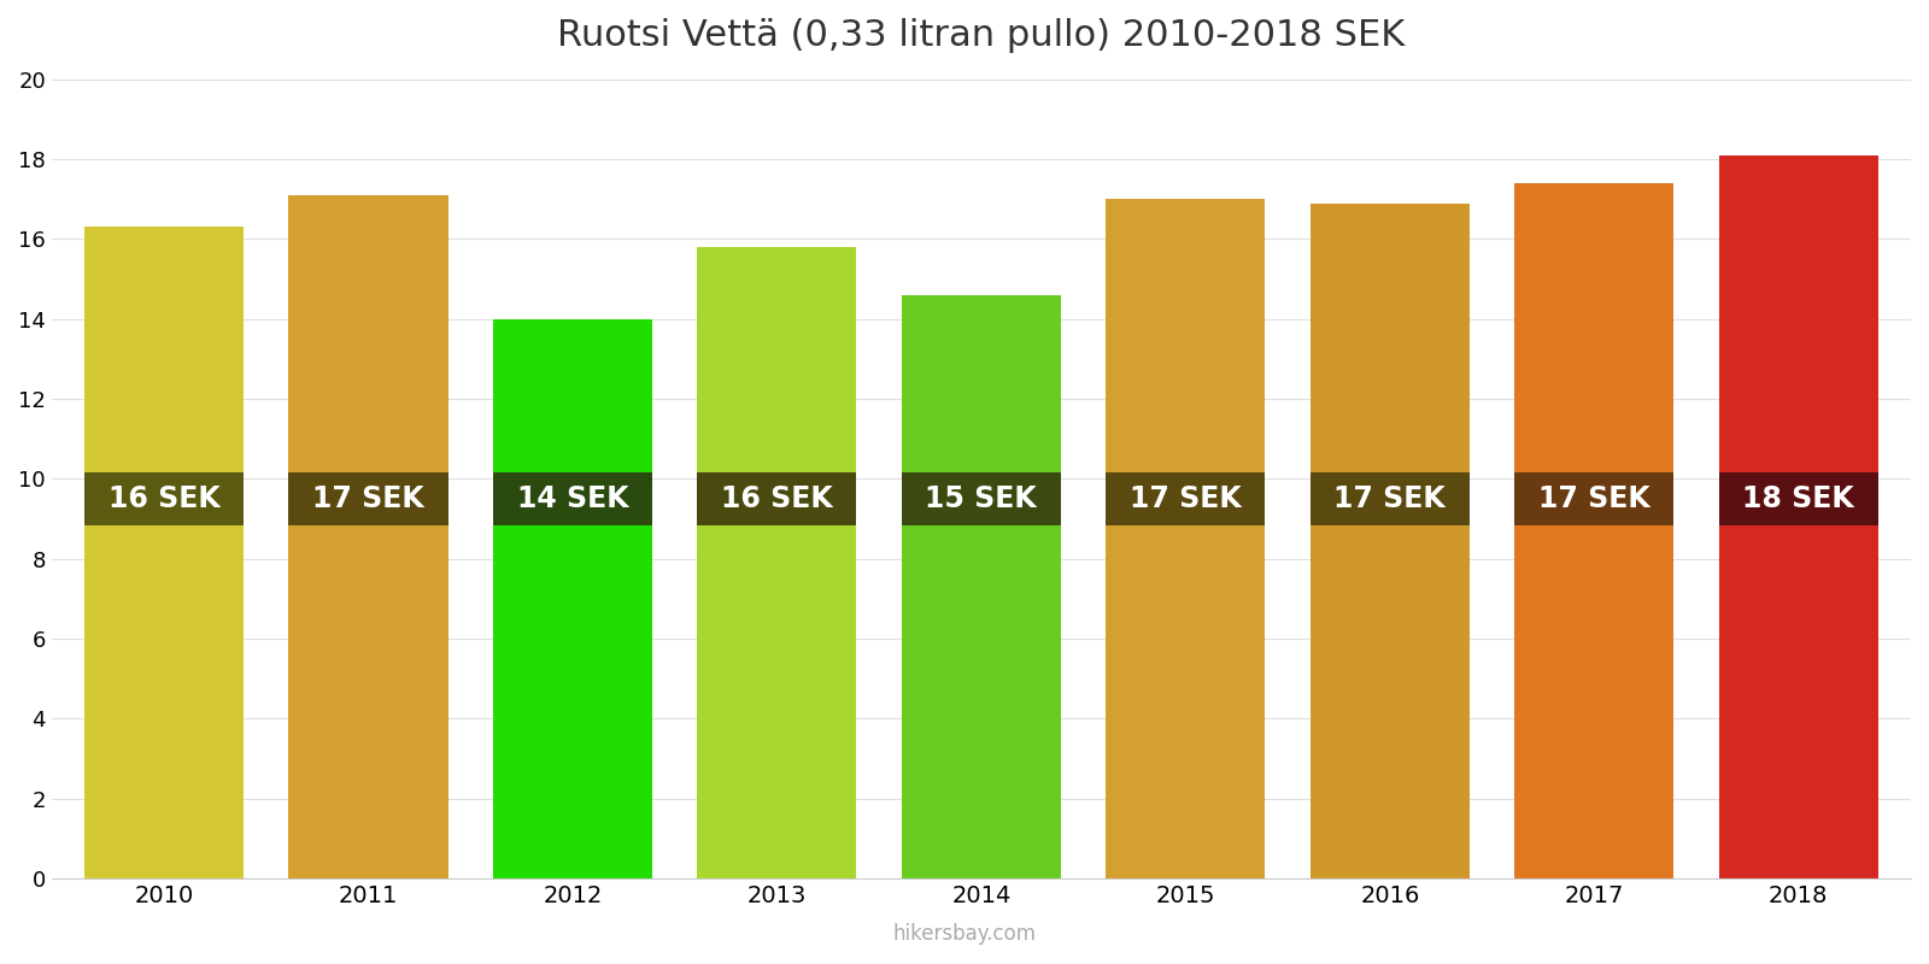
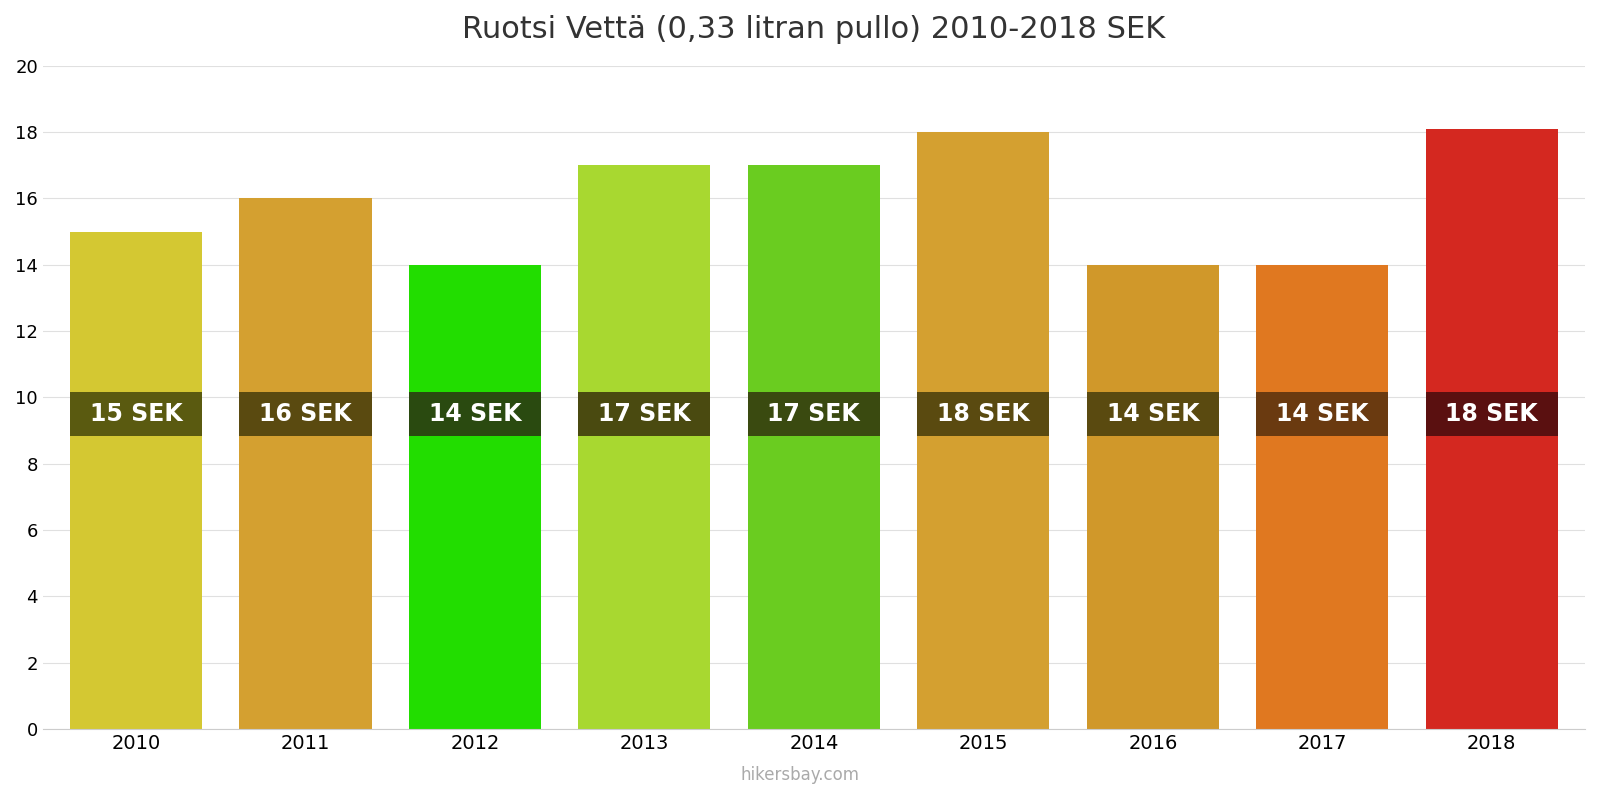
2010: 16 -> 15
2011: 17 -> 16
2013: 16 -> 17
2014: 15 -> 17
2015: 17 -> 18
2016: 17 -> 14
2017: 17 -> 14
